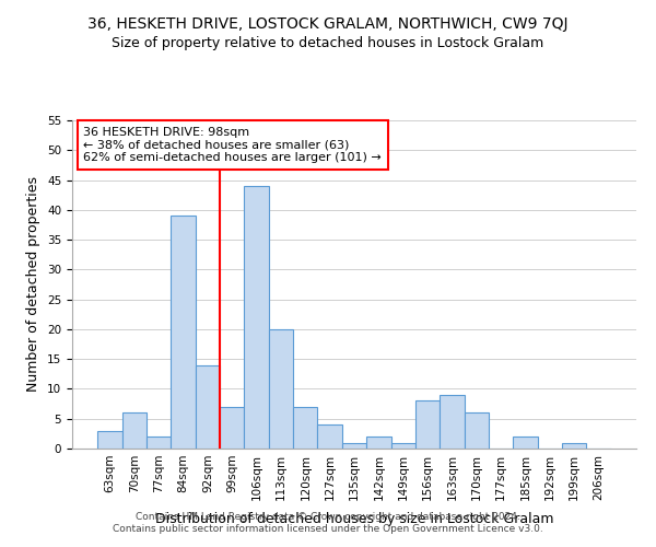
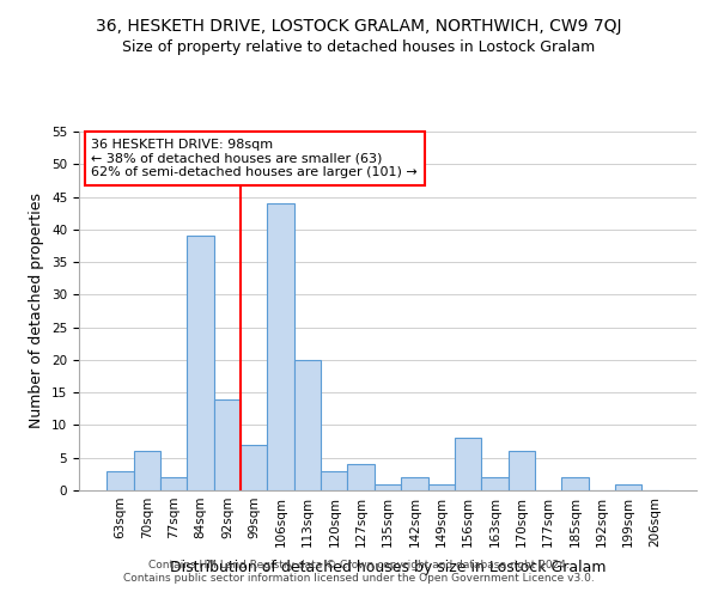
120sqm: 7 -> 3
163sqm: 9 -> 2
